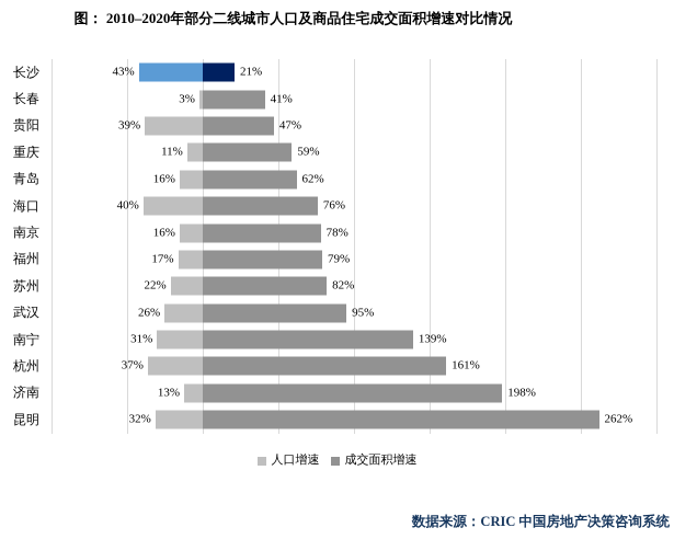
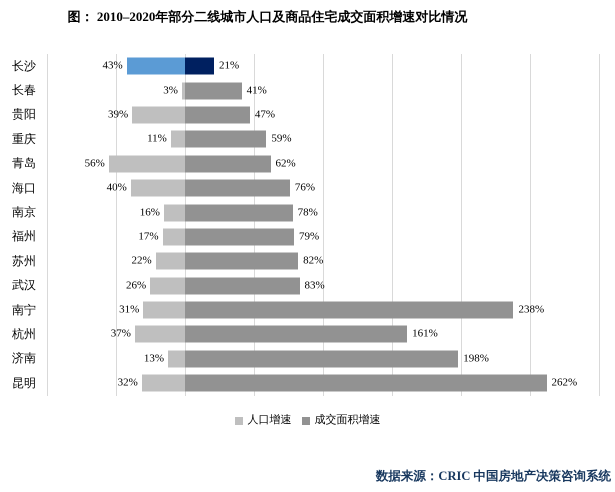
人口增速/青岛: 16% -> 56%
成交面积增速/武汉: 95% -> 83%
成交面积增速/南宁: 139% -> 238%
